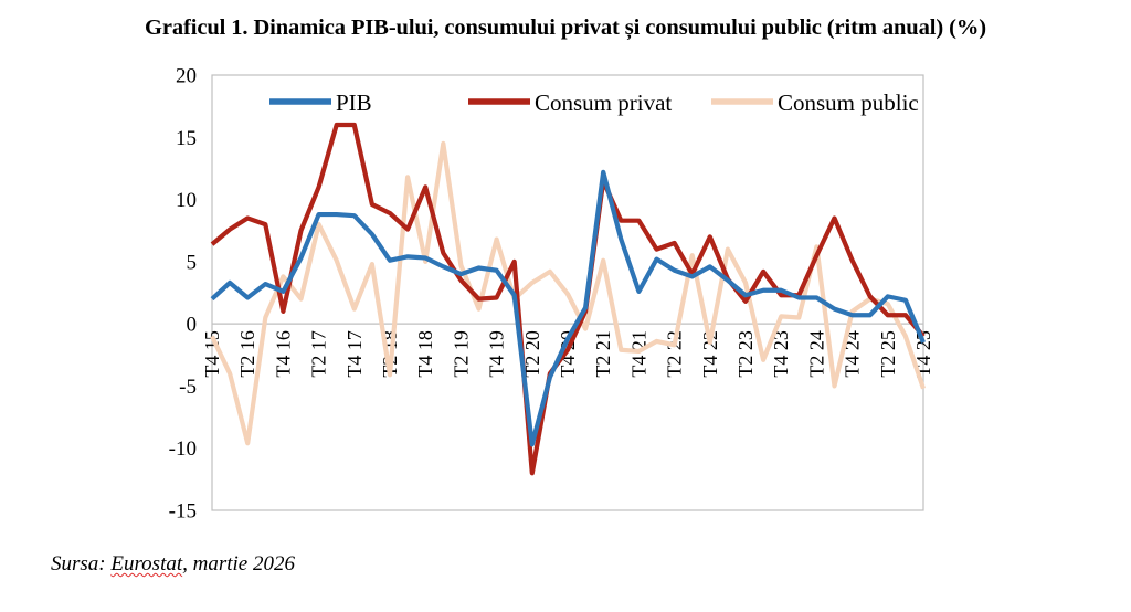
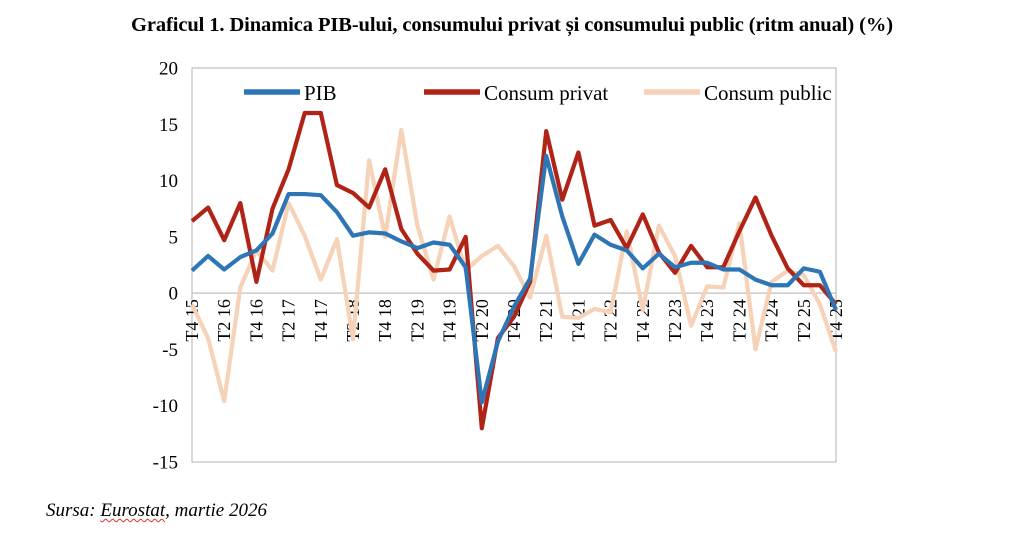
Consum privat/T2 16: 8.5 -> 4.7
PIB/T4 16: 2.6 -> 3.8
Consum public/T2 19: 4.7 -> 6.0
Consum privat/T2 21: 11.5 -> 14.4
Consum privat/T4 21: 8.3 -> 12.5
PIB/T4 22: 4.6 -> 2.2
